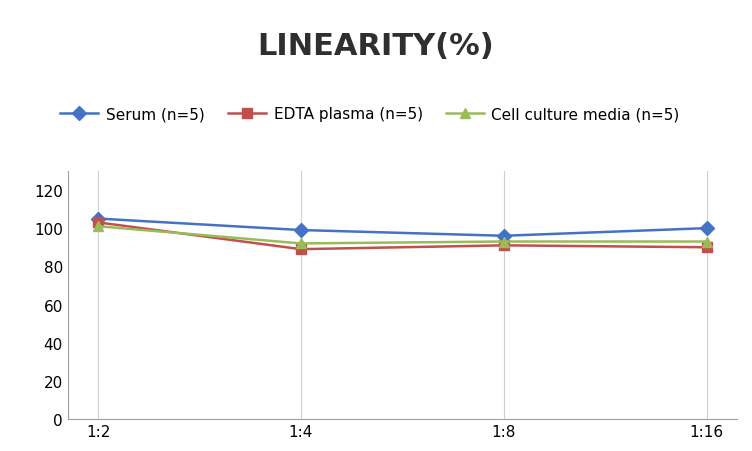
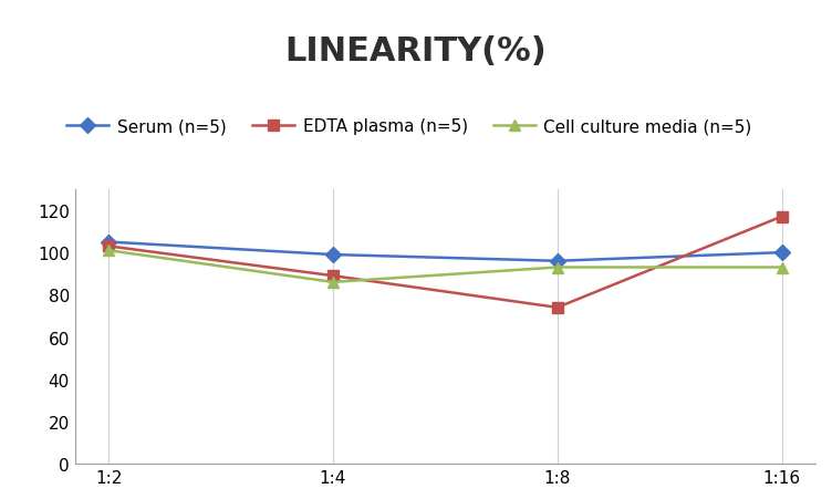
Cell culture media (n=5)/1:4: 92 -> 86
EDTA plasma (n=5)/1:8: 91 -> 74
EDTA plasma (n=5)/1:16: 90 -> 117
